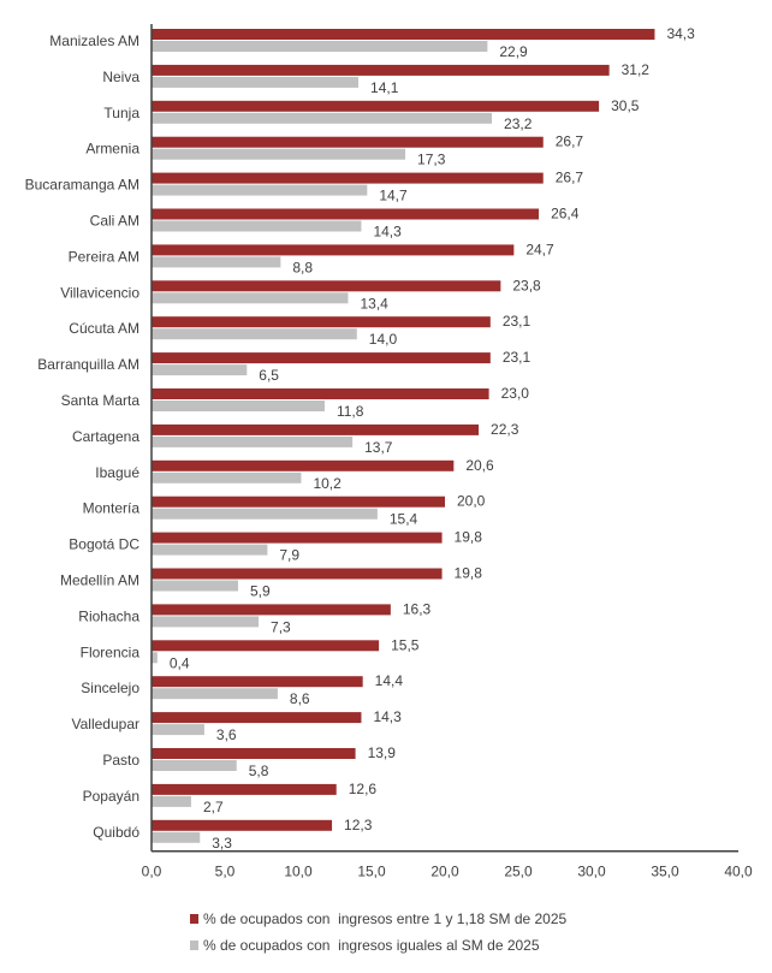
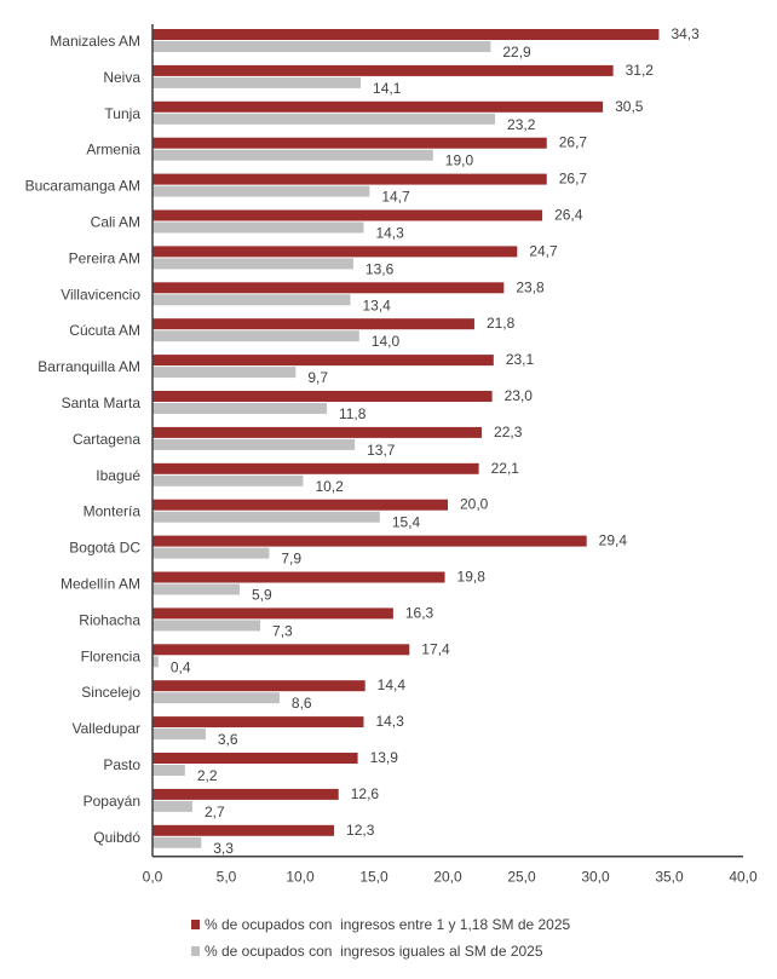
% de ocupados con ingresos iguales al SM de 2025/Armenia: 17,3 -> 19,0
% de ocupados con ingresos iguales al SM de 2025/Pereira AM: 8,8 -> 13,6
% de ocupados con ingresos entre 1 y 1,18 SM de 2025/Cúcuta AM: 23,1 -> 21,8
% de ocupados con ingresos iguales al SM de 2025/Barranquilla AM: 6,5 -> 9,7
% de ocupados con ingresos entre 1 y 1,18 SM de 2025/Ibagué: 20,6 -> 22,1
% de ocupados con ingresos entre 1 y 1,18 SM de 2025/Bogotá DC: 19,8 -> 29,4
% de ocupados con ingresos entre 1 y 1,18 SM de 2025/Florencia: 15,5 -> 17,4
% de ocupados con ingresos iguales al SM de 2025/Pasto: 5,8 -> 2,2
